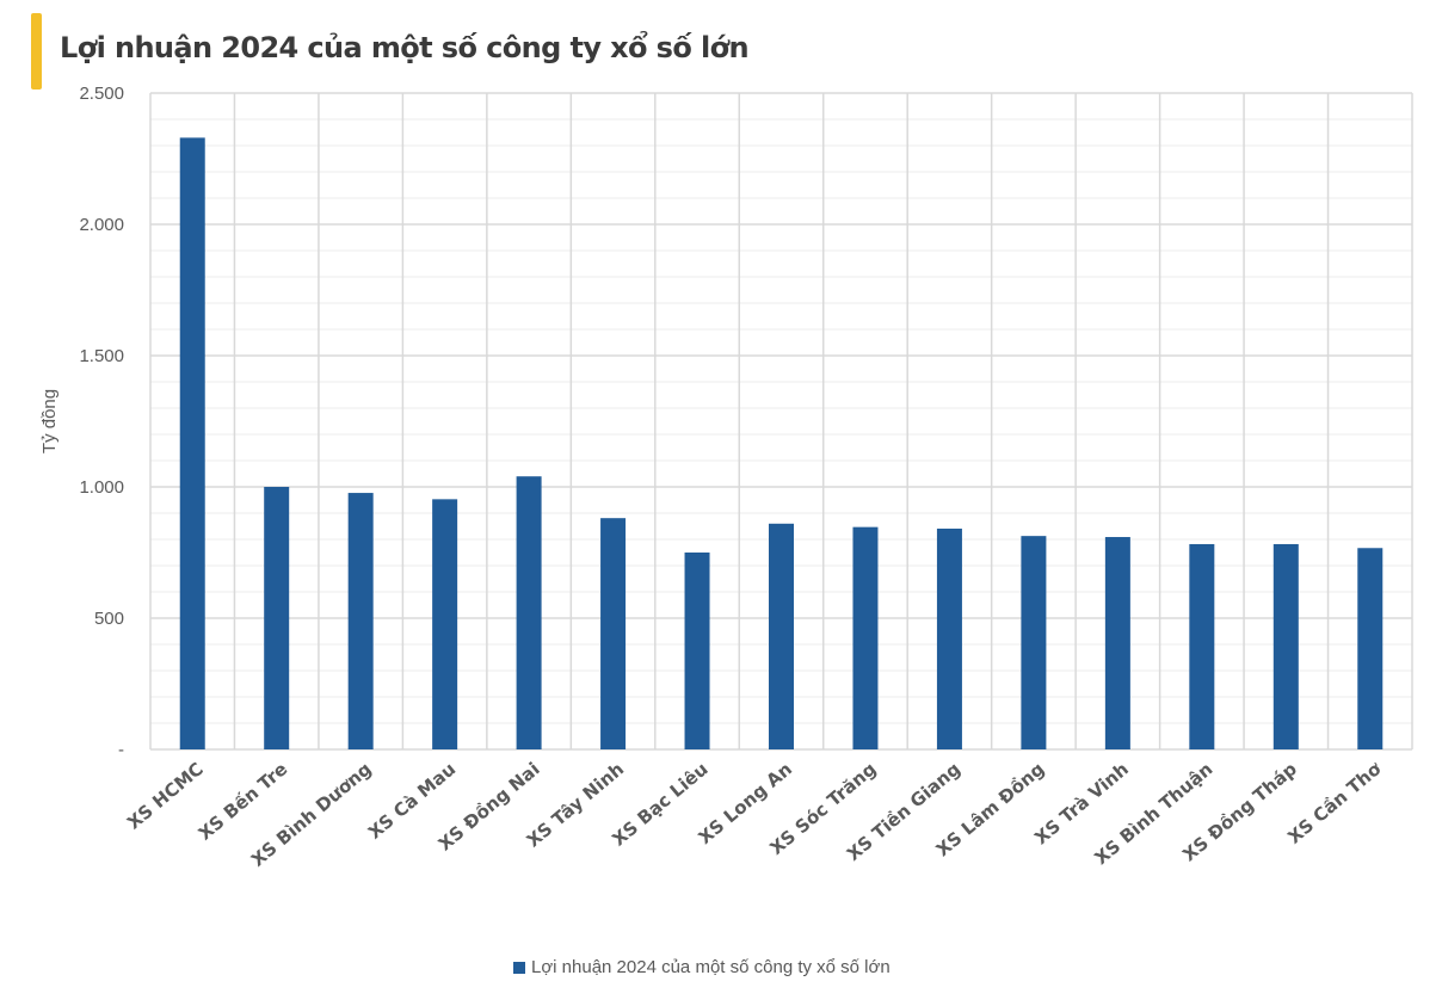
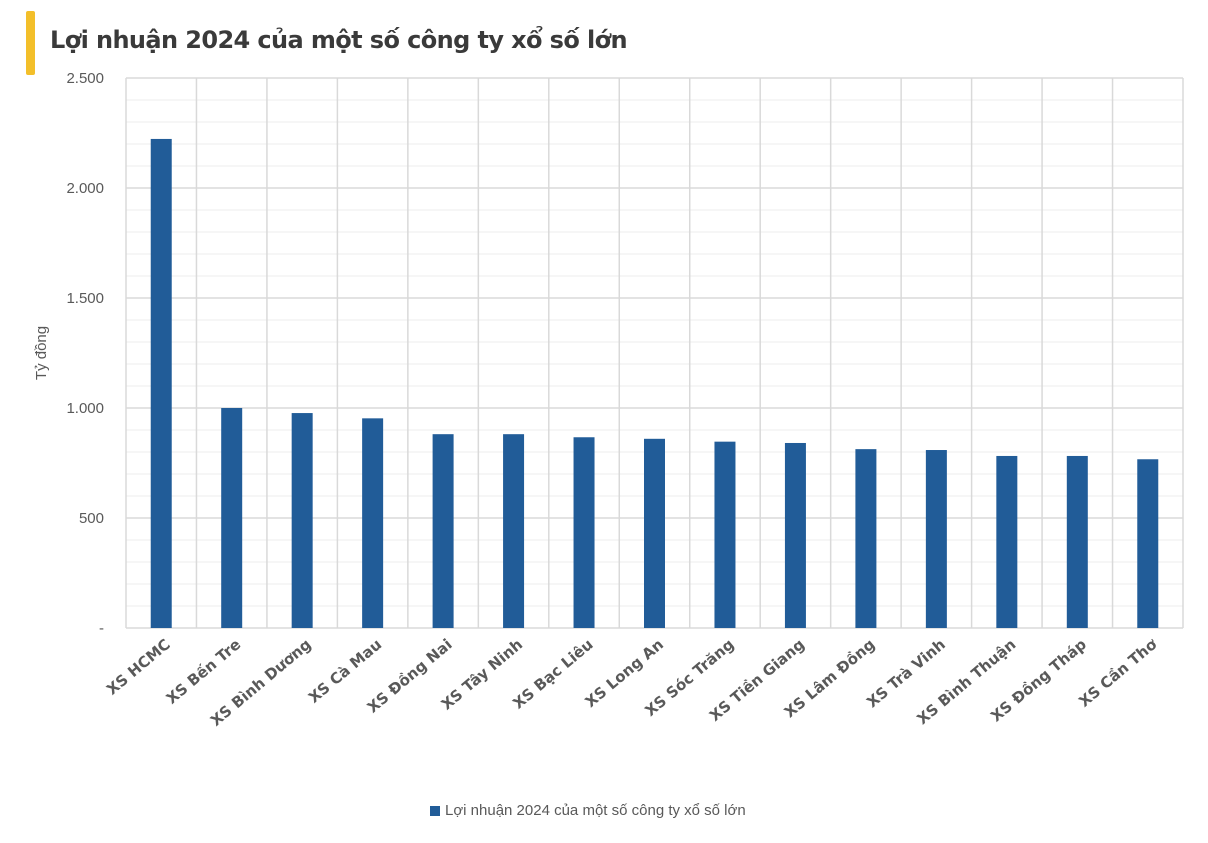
XS HCMC: 2330 -> 2220
XS Đồng Nai: 1040 -> 880
XS Bạc Liêu: 750 -> 870
